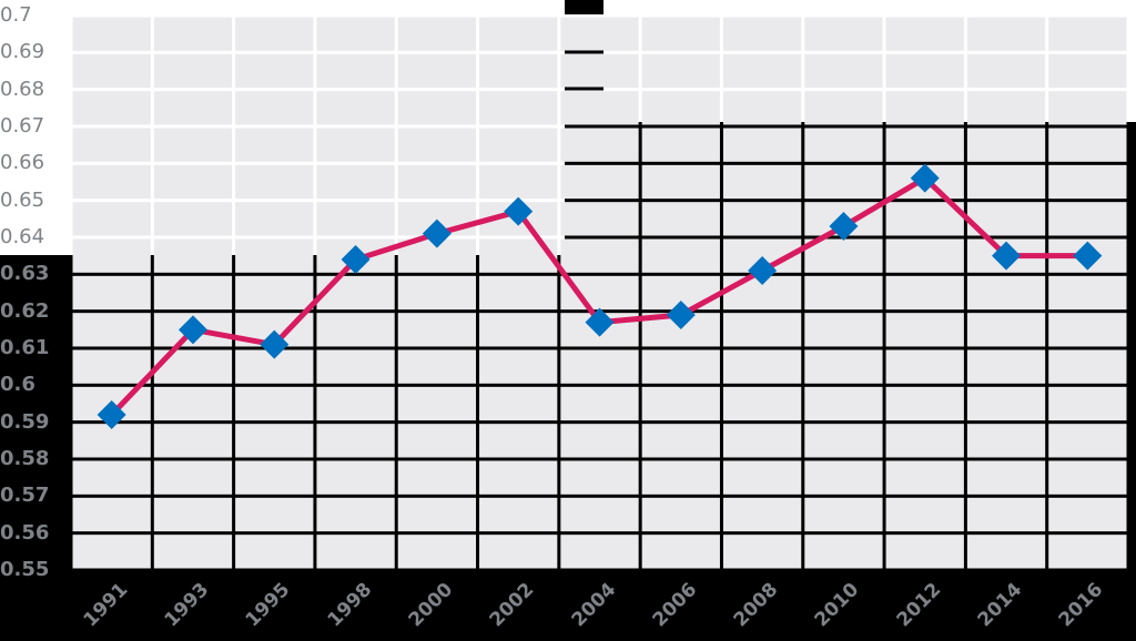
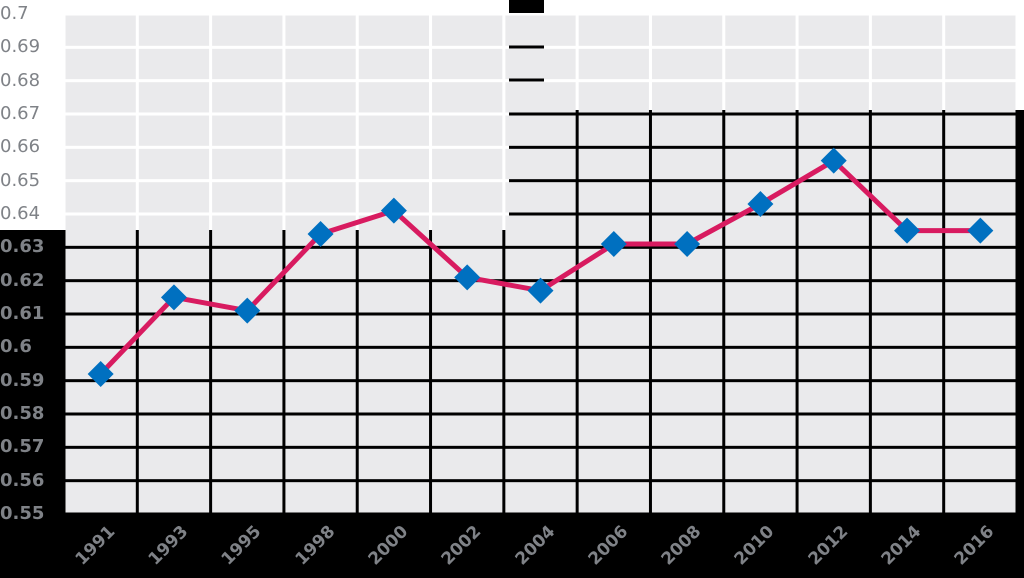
2002: 0.647 -> 0.621
2006: 0.619 -> 0.631
